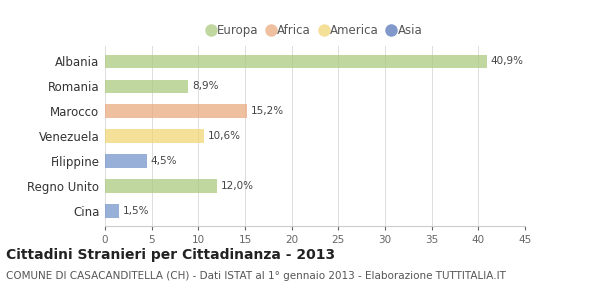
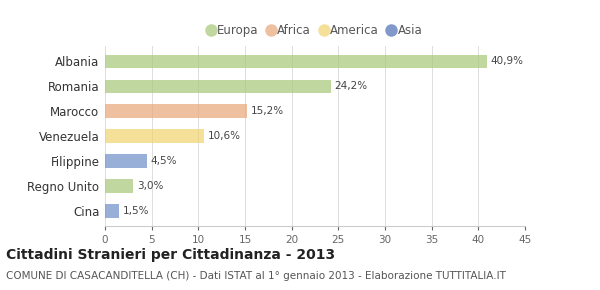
Romania: 8,9% -> 24,2%
Regno Unito: 12,0% -> 3,0%
